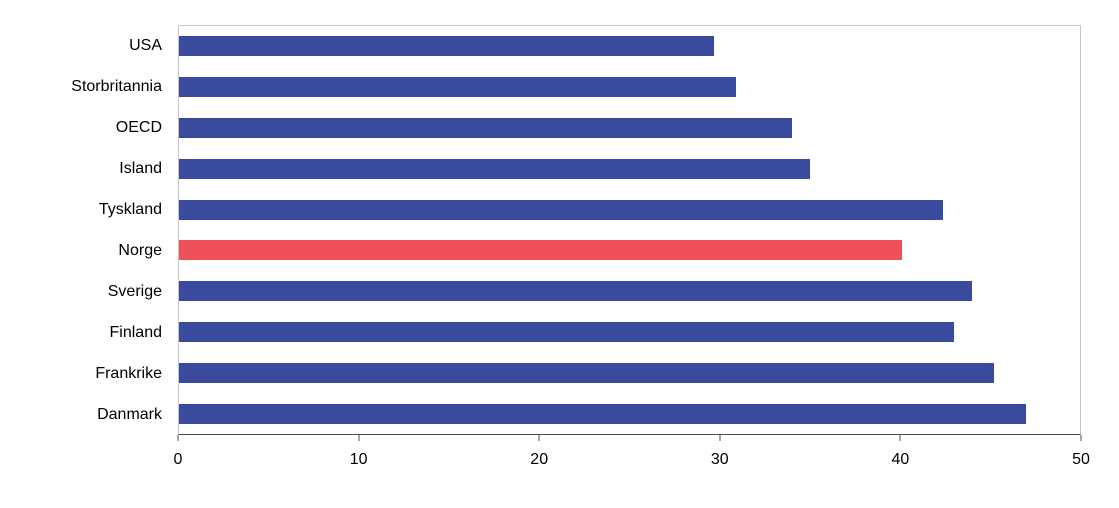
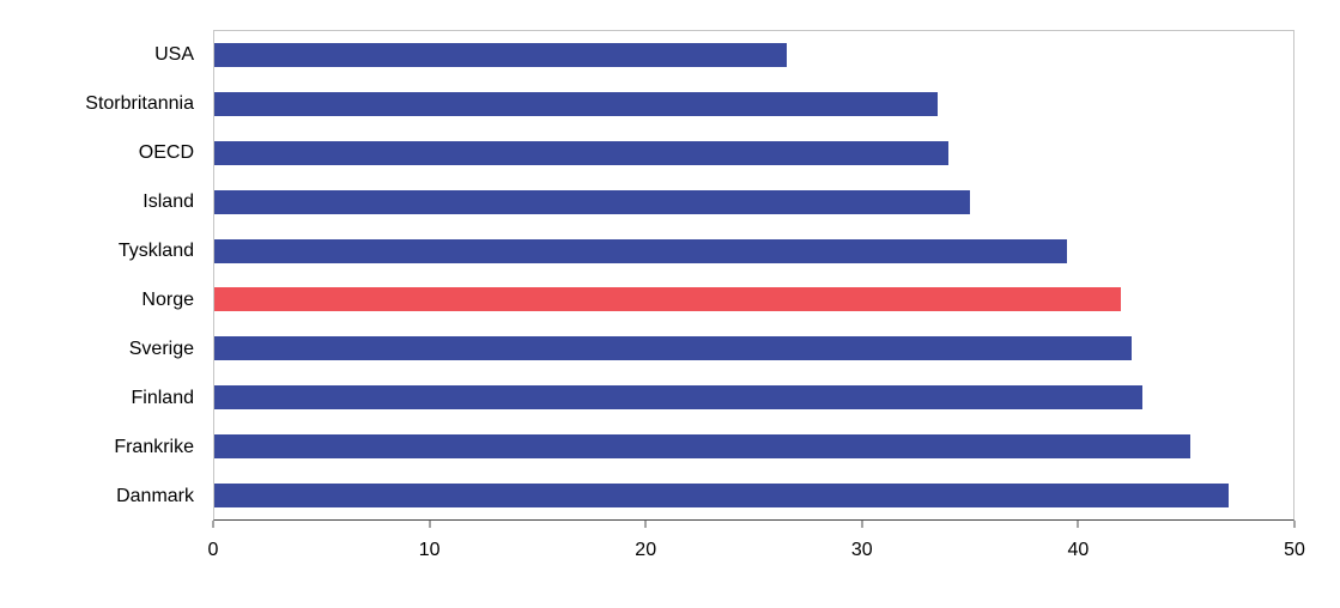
USA: 29.7 -> 26.5
Storbritannia: 30.9 -> 33.5
Tyskland: 42.4 -> 39.5
Norge: 40.1 -> 42.0
Sverige: 44.0 -> 42.5
